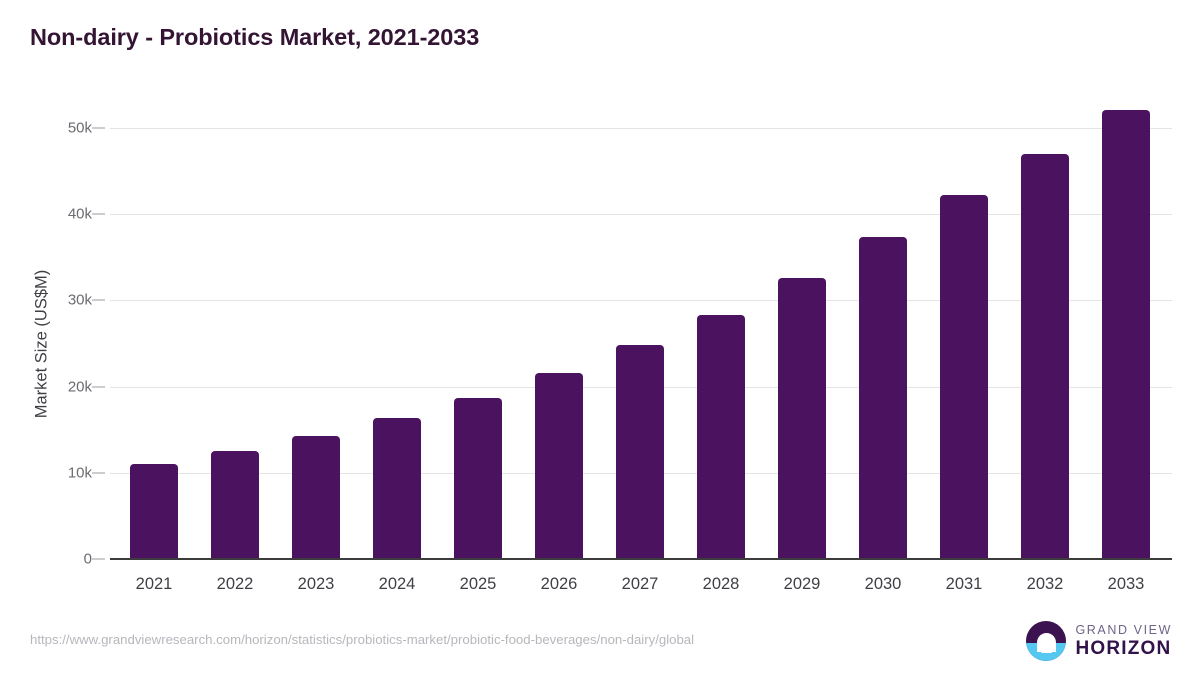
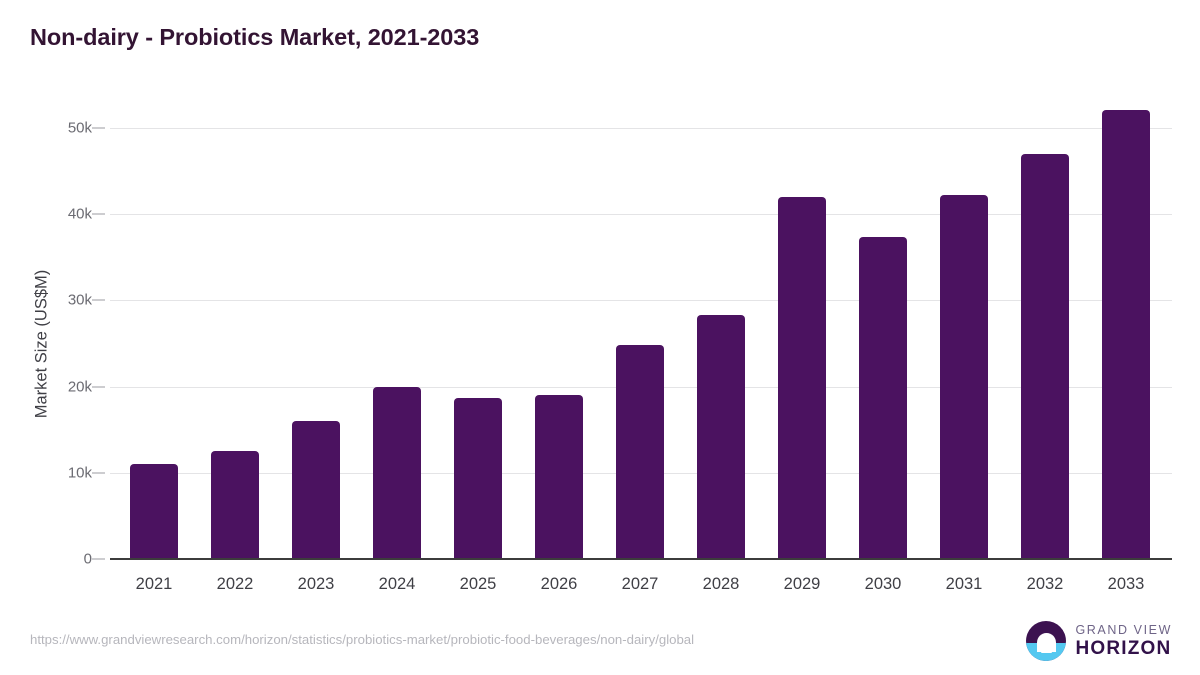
2023: 14k -> 16k
2024: 16k -> 20k
2026: 22k -> 19k
2029: 33k -> 42k
